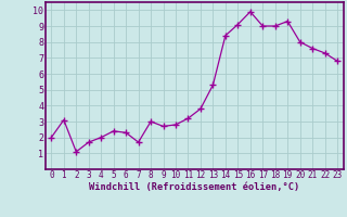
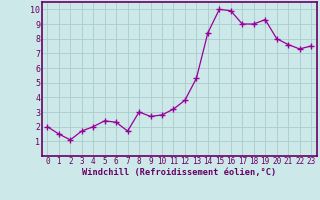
1: 3.1 -> 1.5
15: 9.1 -> 10.0
23: 6.8 -> 7.5
